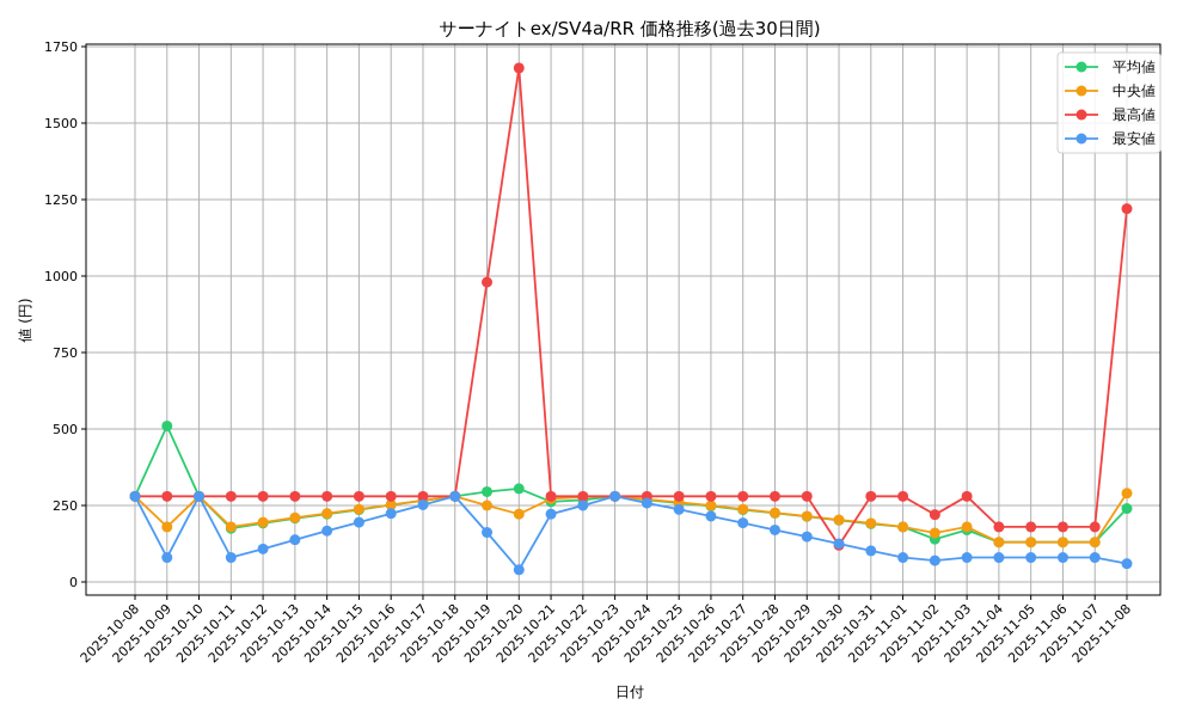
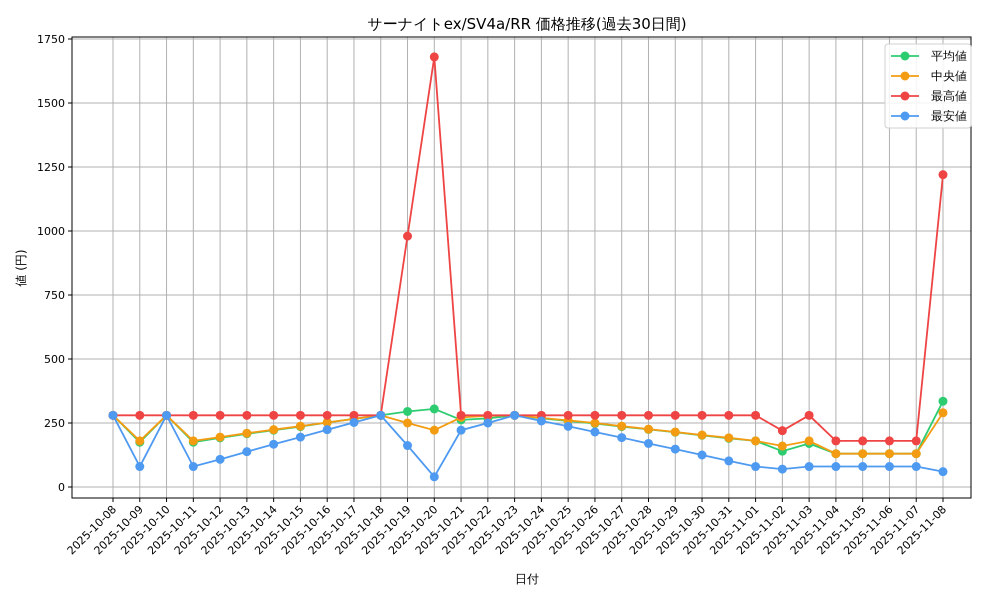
平均値/2025-10-09: 510 -> 180
最高値/2025-10-30: 120 -> 280
平均値/2025-11-08: 240 -> 340
